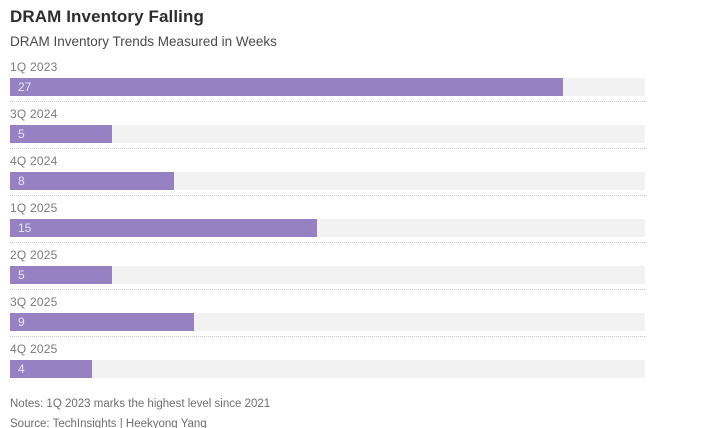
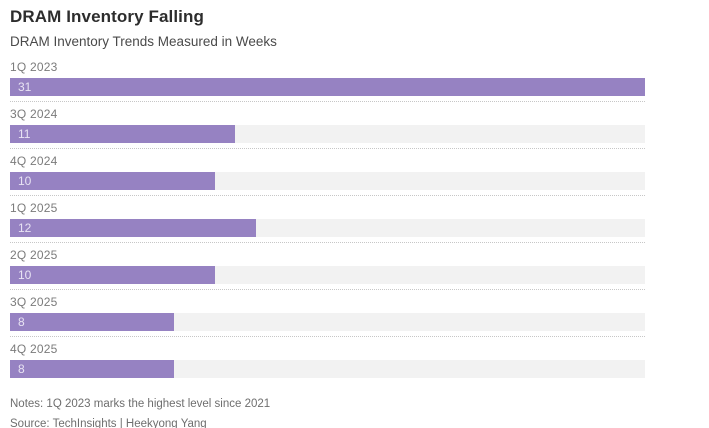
1Q 2023: 27 -> 31
3Q 2024: 5 -> 11
4Q 2024: 8 -> 10
1Q 2025: 15 -> 12
2Q 2025: 5 -> 10
3Q 2025: 9 -> 8
4Q 2025: 4 -> 8
